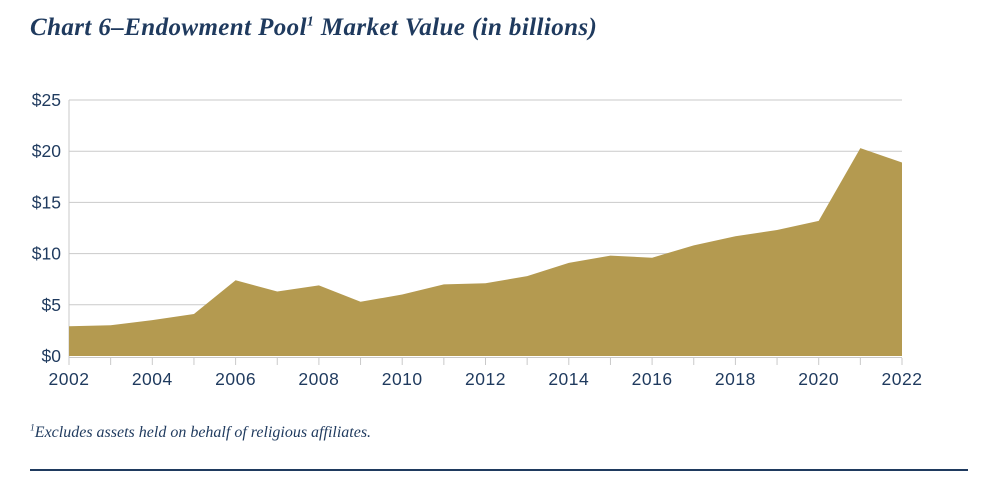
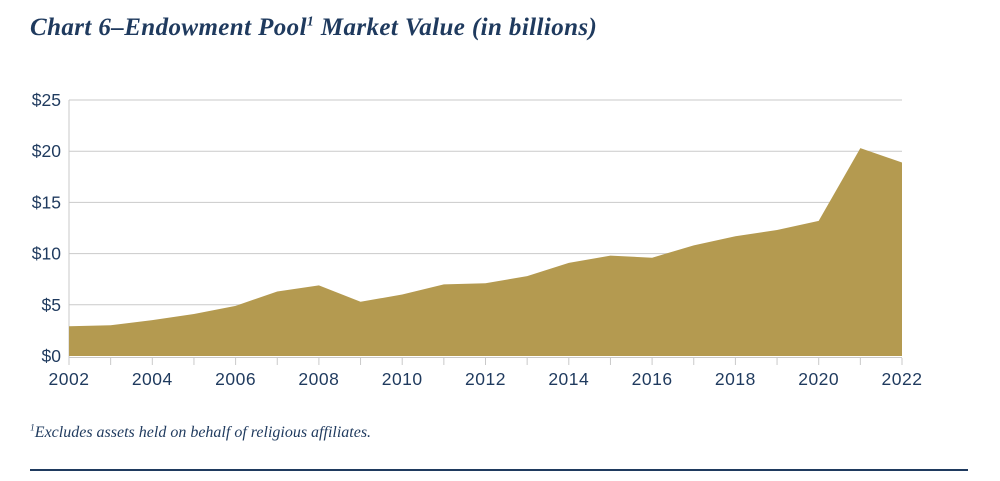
2006: $7.4 -> $4.9
